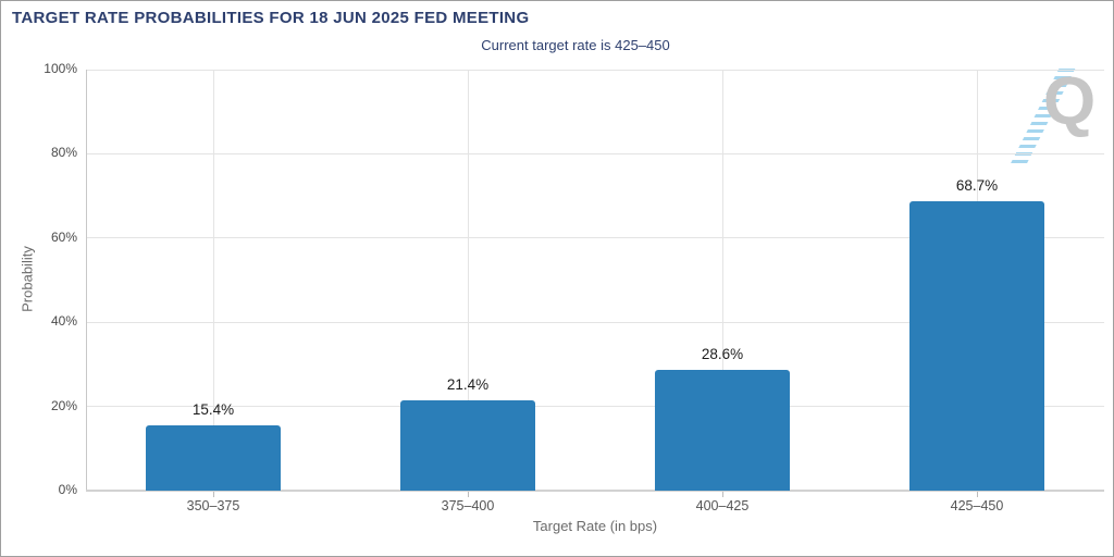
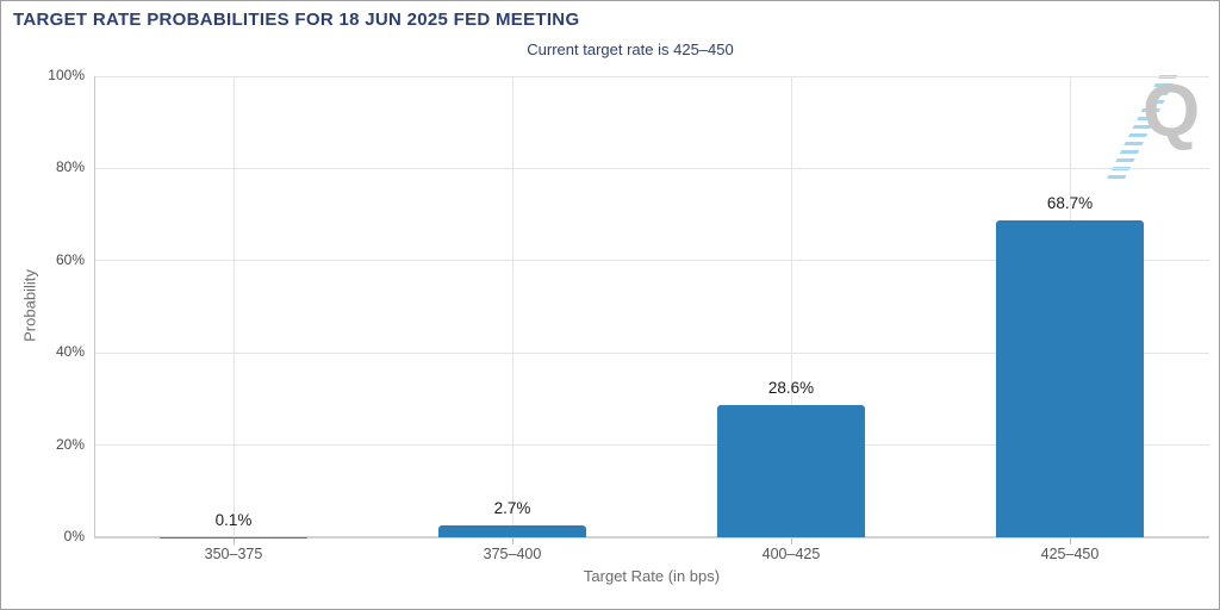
350–375: 15.4% -> 0.1%
375–400: 21.4% -> 2.7%
